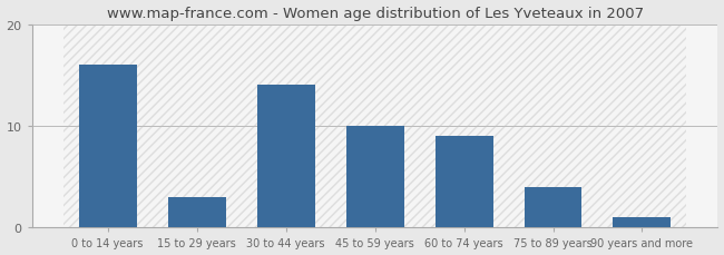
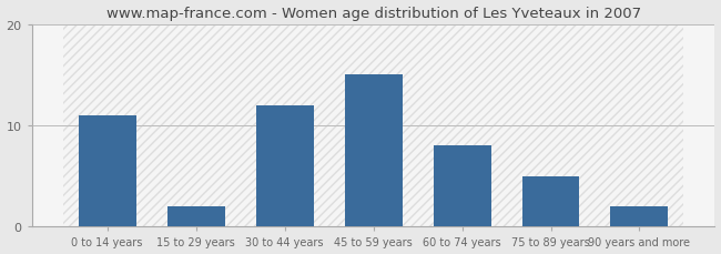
0 to 14 years: 16 -> 11
15 to 29 years: 3 -> 2
30 to 44 years: 14 -> 12
45 to 59 years: 10 -> 15
60 to 74 years: 9 -> 8
75 to 89 years: 4 -> 5
90 years and more: 1 -> 2
